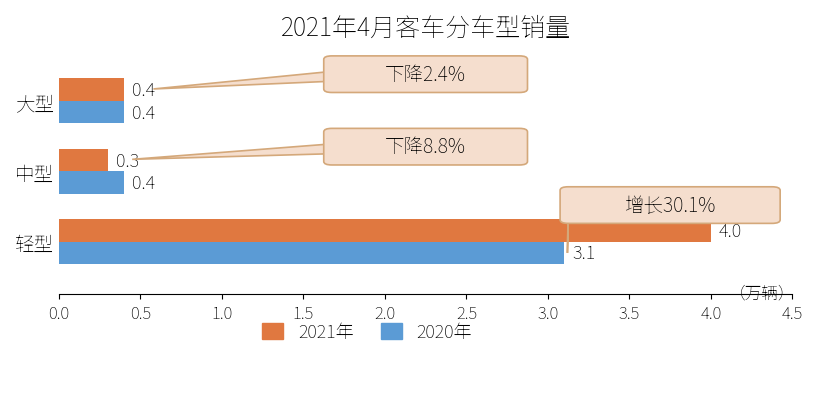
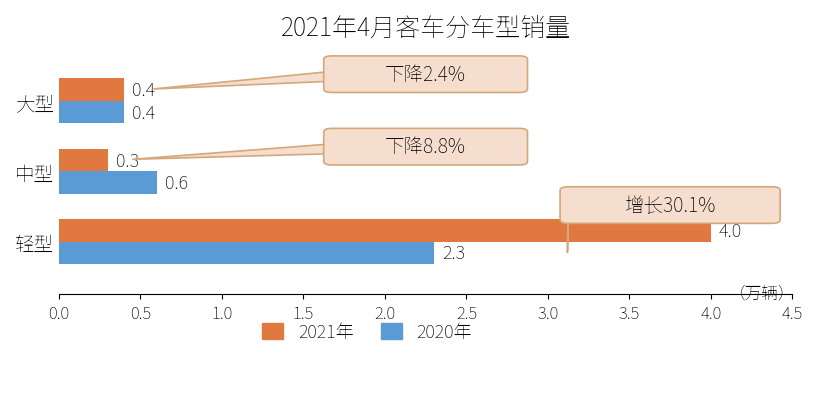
2020年/中型: 0.4 -> 0.6
2020年/轻型: 3.1 -> 2.3
